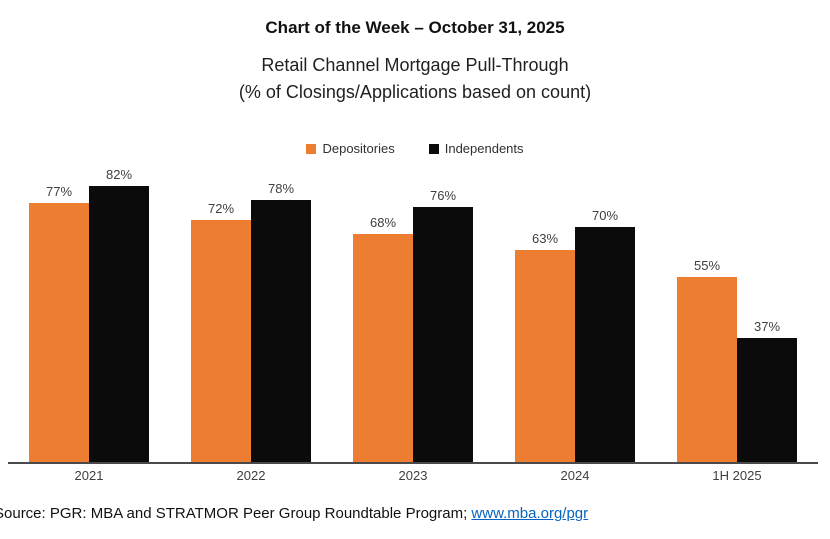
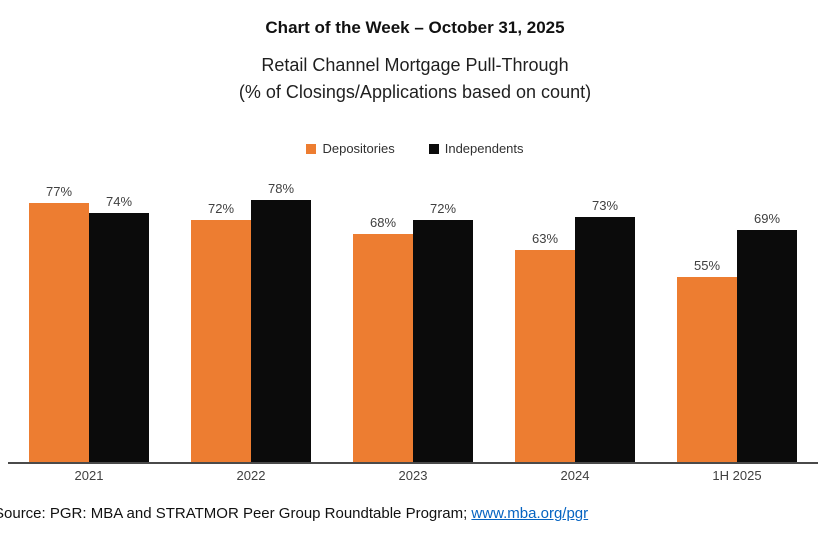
Independents/2021: 82% -> 74%
Independents/2023: 76% -> 72%
Independents/2024: 70% -> 73%
Independents/1H 2025: 37% -> 69%
